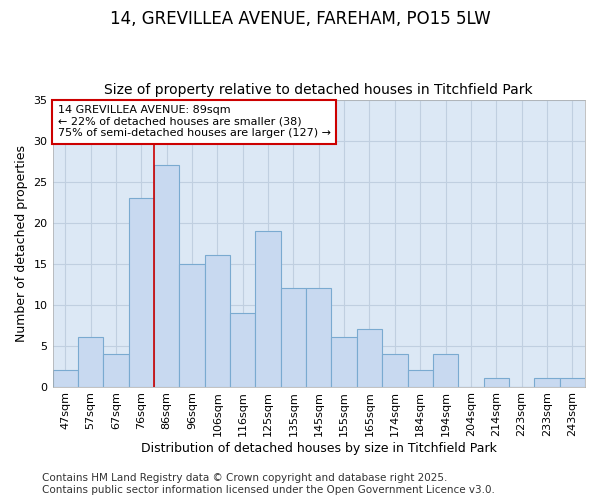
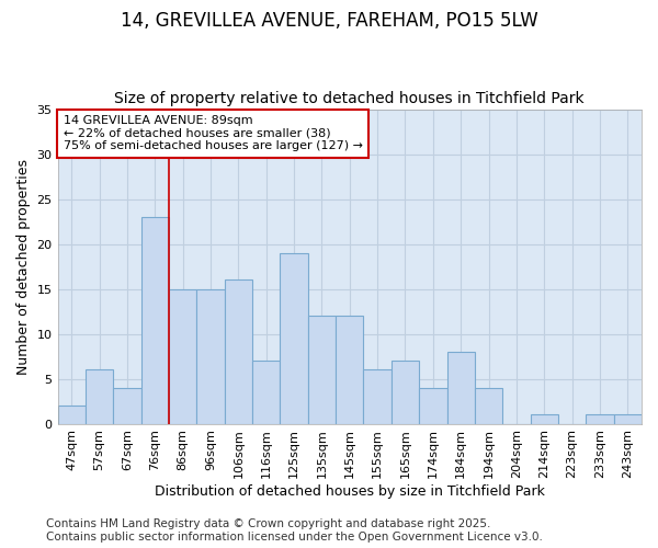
86sqm: 27 -> 15
116sqm: 9 -> 7
184sqm: 2 -> 8
